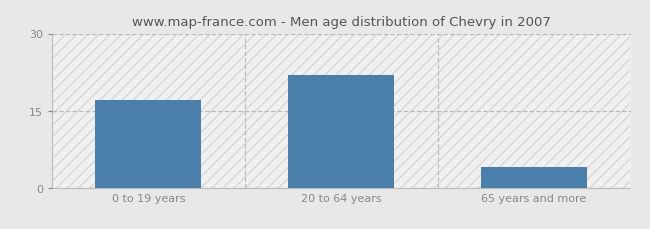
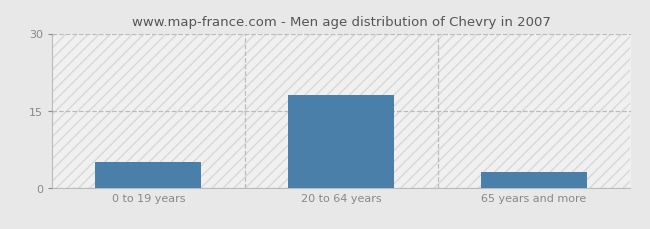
0 to 19 years: 17 -> 5
20 to 64 years: 22 -> 18
65 years and more: 4 -> 3
